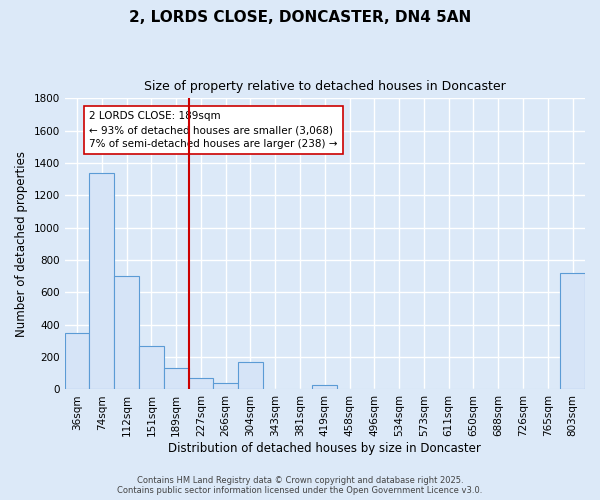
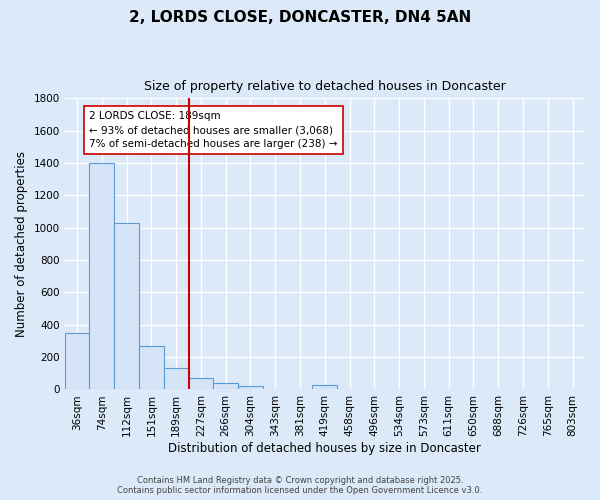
74sqm: 1340 -> 1400
112sqm: 700 -> 1030
304sqm: 170 -> 20
803sqm: 720 -> 0
